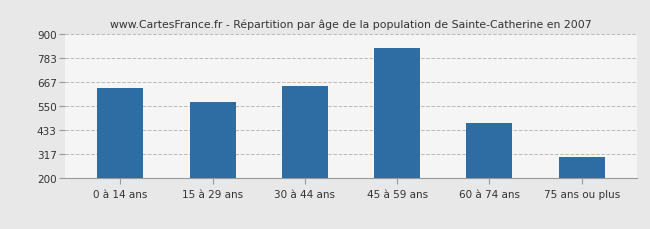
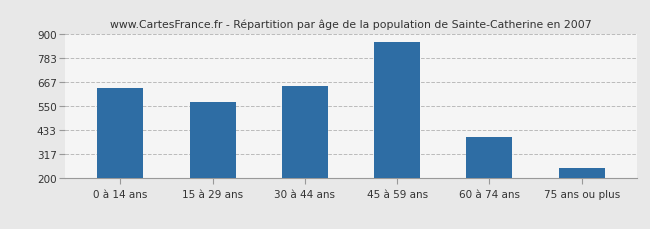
45 à 59 ans: 830 -> 858
60 à 74 ans: 470 -> 400
75 ans ou plus: 305 -> 252
